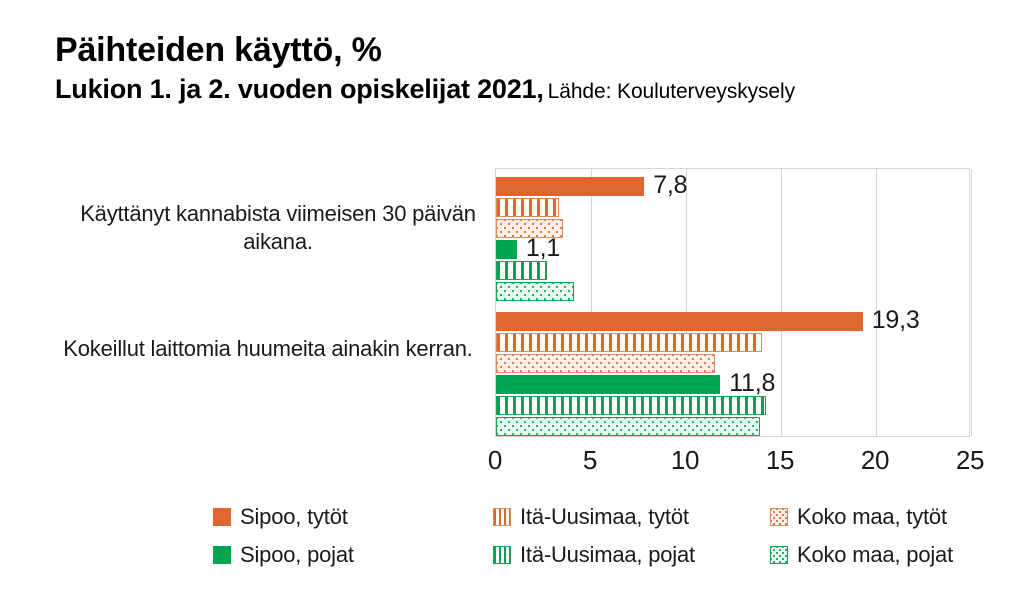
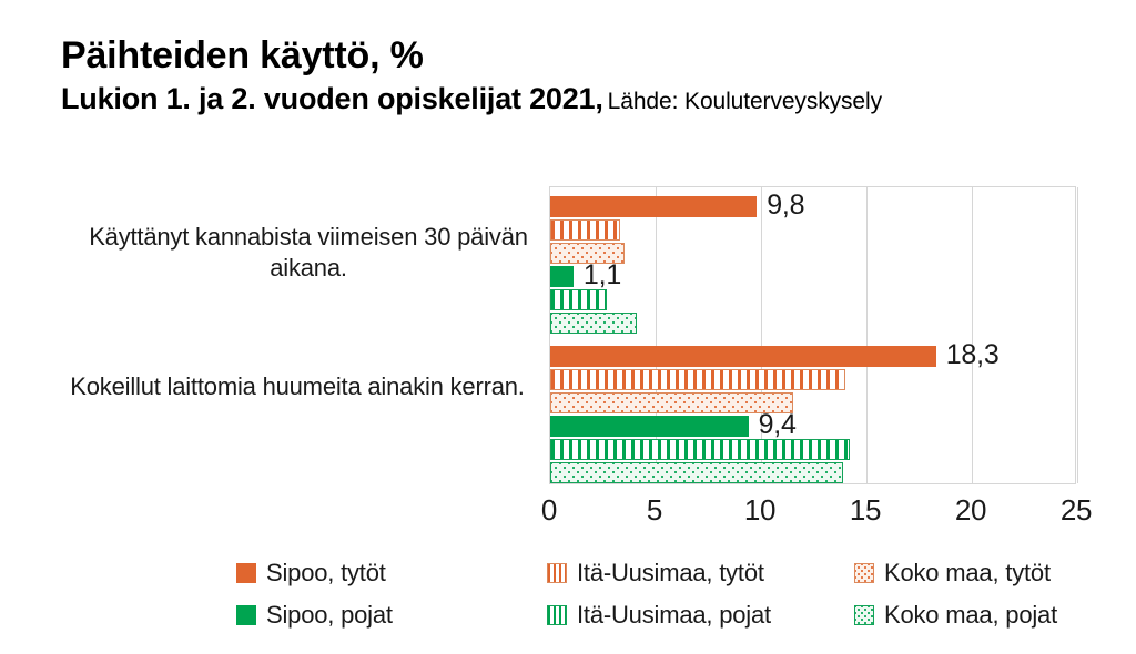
Sipoo, tytöt/Käyttänyt kannabista viimeisen 30 päivän aikana.: 7,8 -> 9,8
Sipoo, tytöt/Kokeillut laittomia huumeita ainakin kerran.: 19,3 -> 18,3
Sipoo, pojat/Kokeillut laittomia huumeita ainakin kerran.: 11,8 -> 9,4
